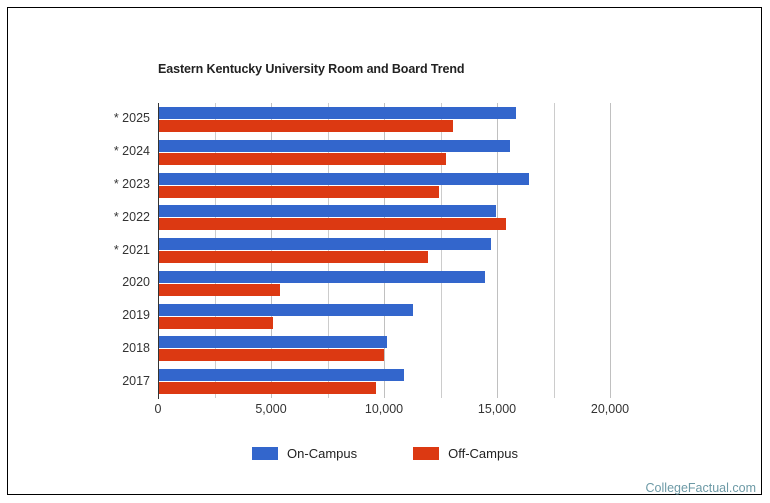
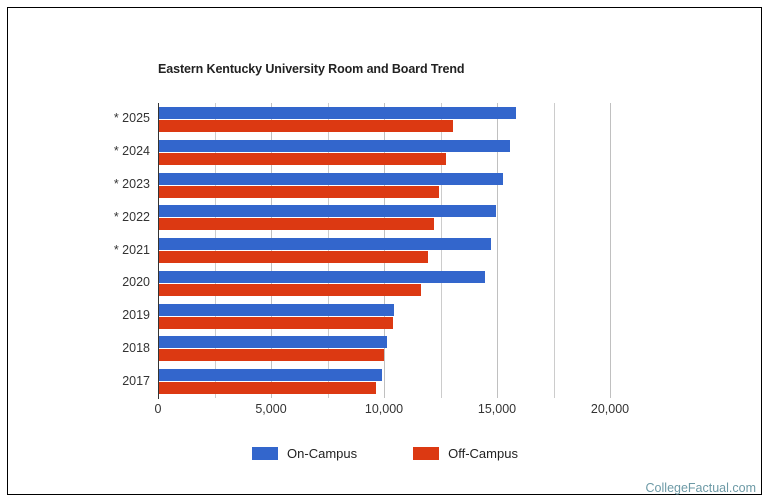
On-Campus/* 2023: 16400 -> 15300
Off-Campus/* 2022: 15400 -> 12200
Off-Campus/2020: 5400 -> 11600
On-Campus/2019: 11300 -> 10400
Off-Campus/2019: 5100 -> 10400
On-Campus/2017: 10900 -> 9900
